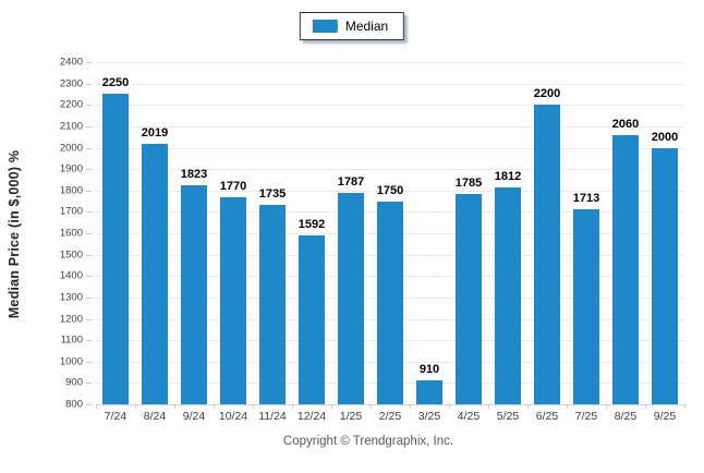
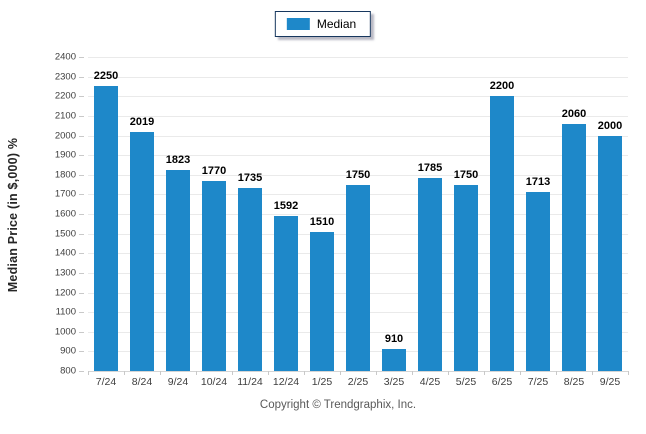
1/25: 1787 -> 1510
5/25: 1812 -> 1750
